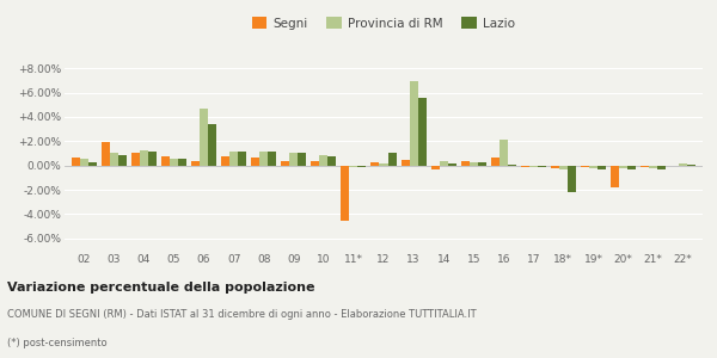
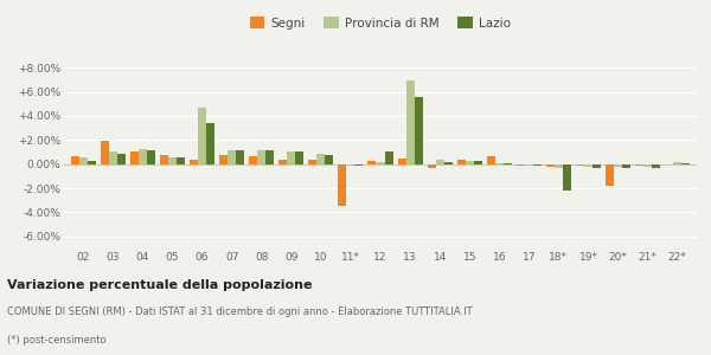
Segni/11*: -4.5% -> -3.5%
Provincia di RM/16: 2.1% -> 0.1%
